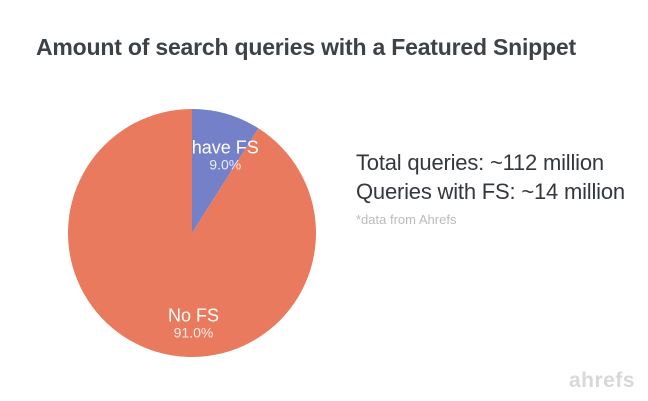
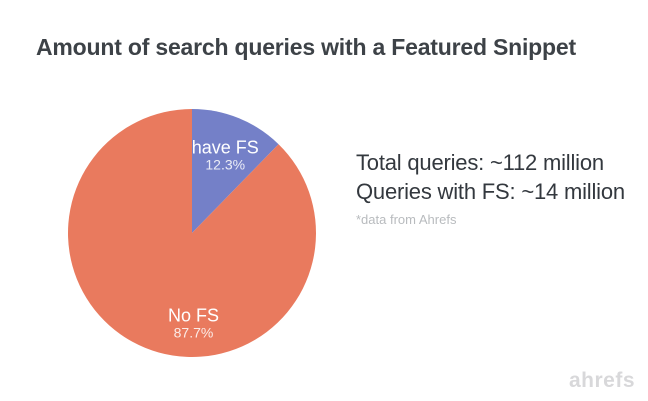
have FS: 9.0% -> 12.3%
No FS: 91.0% -> 87.7%
